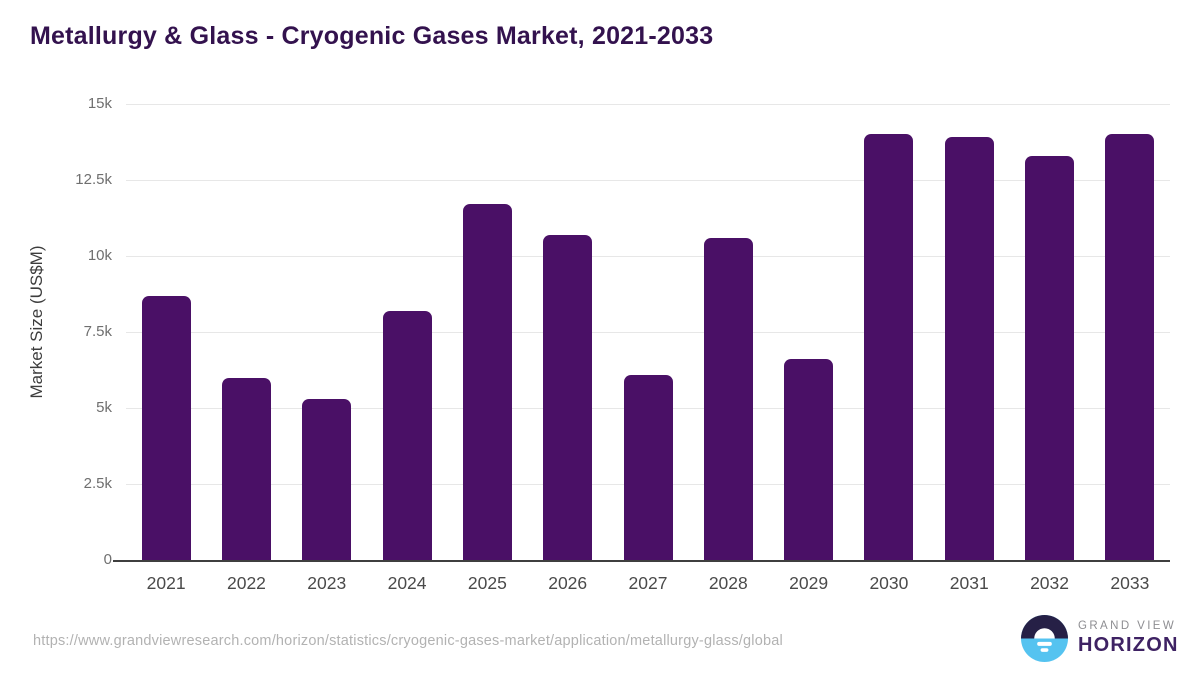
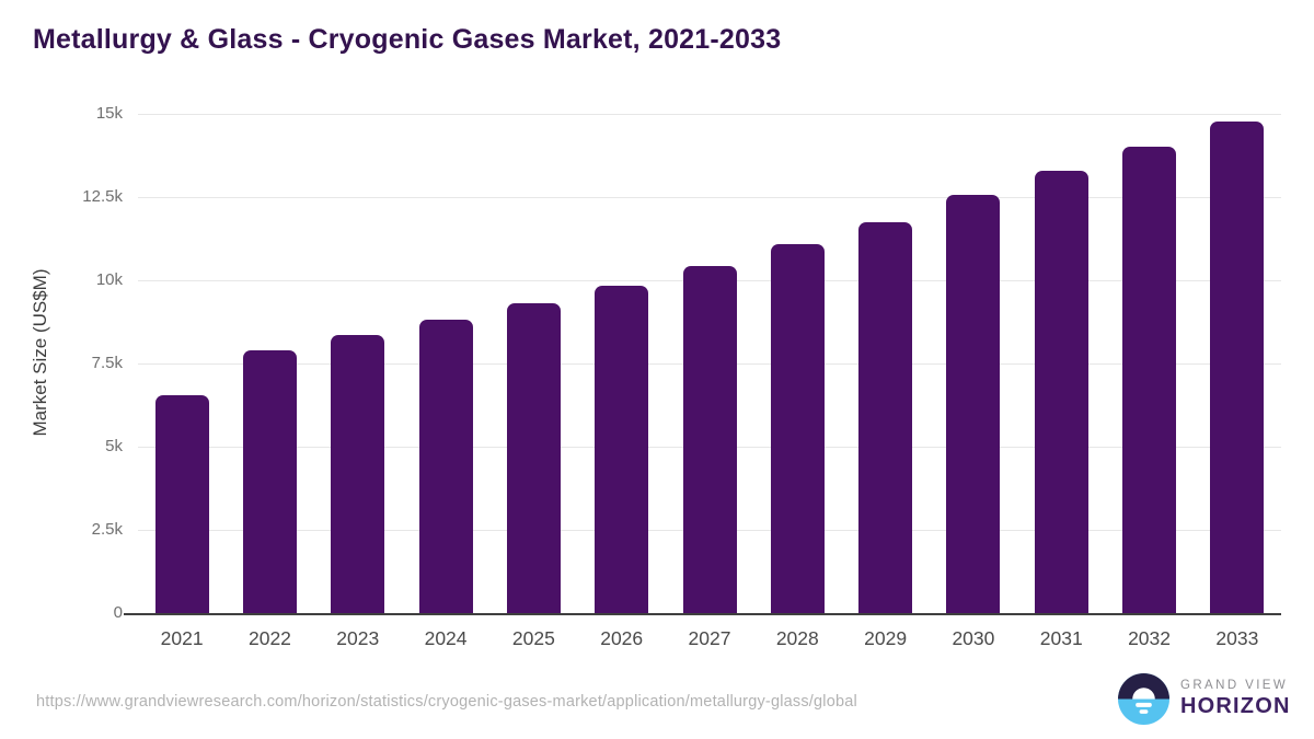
2021: 8.7k -> 6.6k
2022: 6.0k -> 7.9k
2023: 5.3k -> 8.3k
2024: 8.2k -> 8.8k
2025: 11.7k -> 9.3k
2026: 10.7k -> 9.8k
2027: 6.1k -> 10.4k
2028: 10.6k -> 11.1k
2029: 6.6k -> 11.8k
2030: 14.0k -> 12.6k
2031: 13.9k -> 13.3k
2032: 13.3k -> 14.0k
2033: 14.0k -> 14.8k
